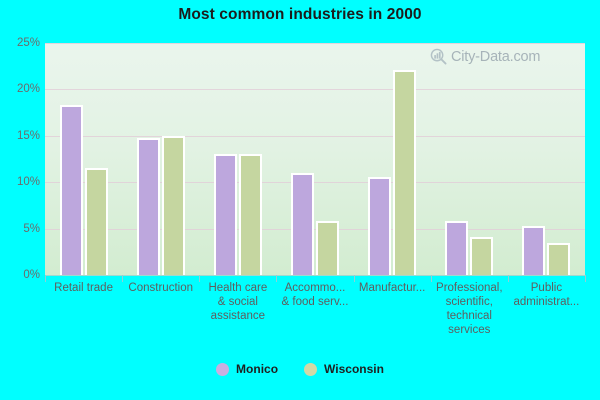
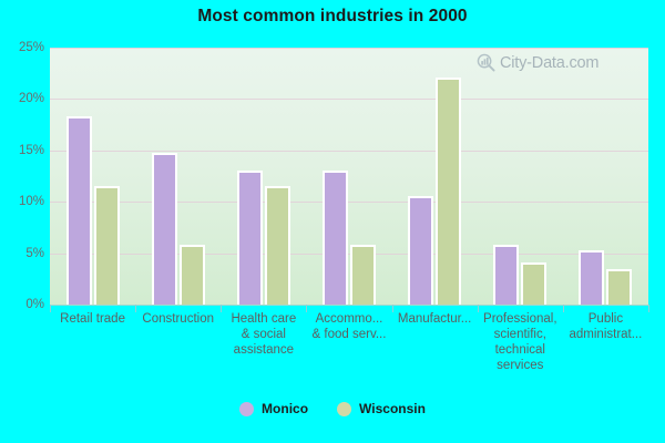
Wisconsin/Construction: 15% -> 6%
Wisconsin/Health care & social assistance: 13% -> 12%
Monico/Accommo... & food serv...: 11% -> 13%
